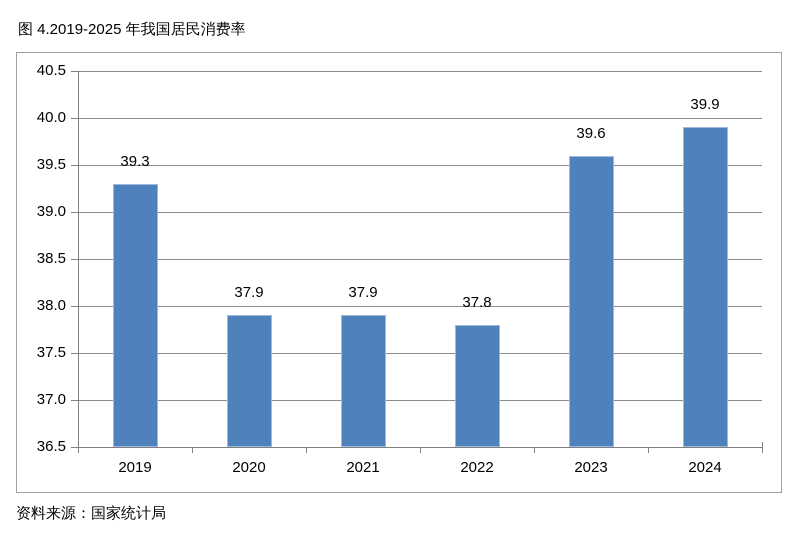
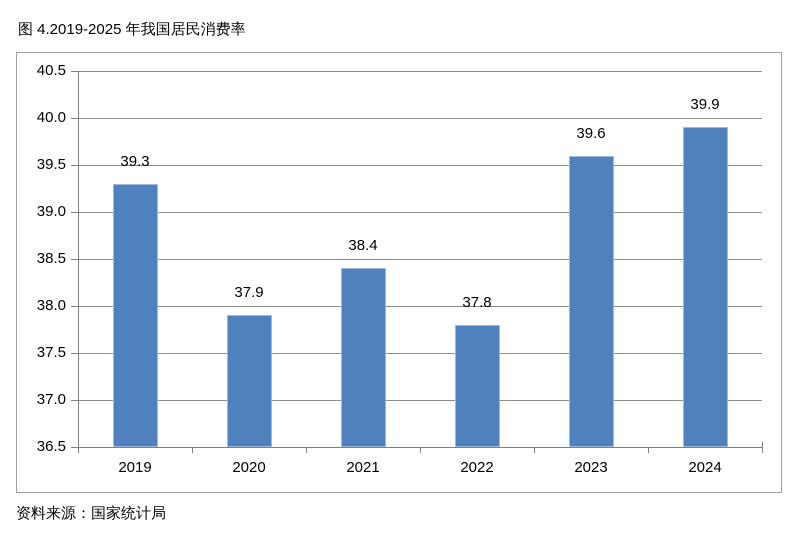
2021: 37.9 -> 38.4
